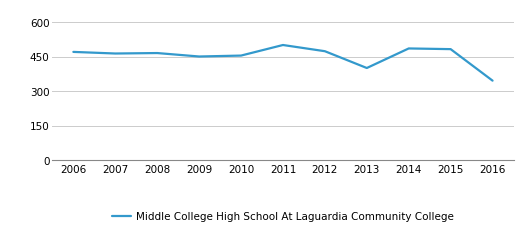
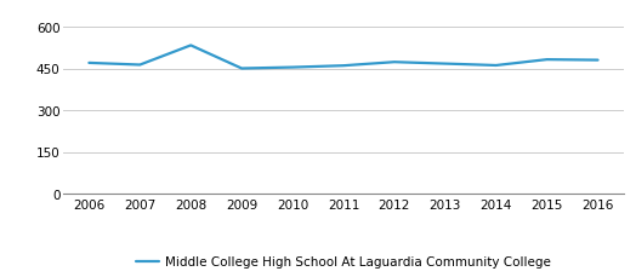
2008: 465 -> 533
2011: 500 -> 460
2013: 400 -> 467
2014: 485 -> 461
2016: 345 -> 480
